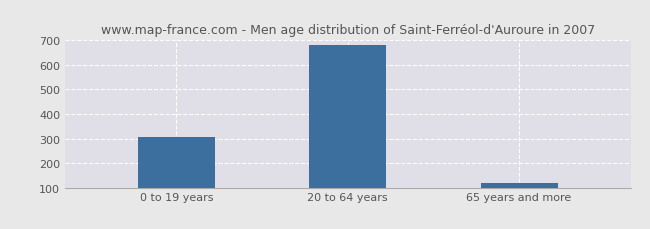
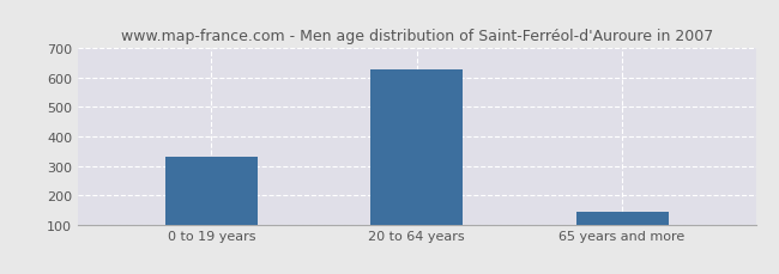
0 to 19 years: 307 -> 330
20 to 64 years: 681 -> 630
65 years and more: 119 -> 145
